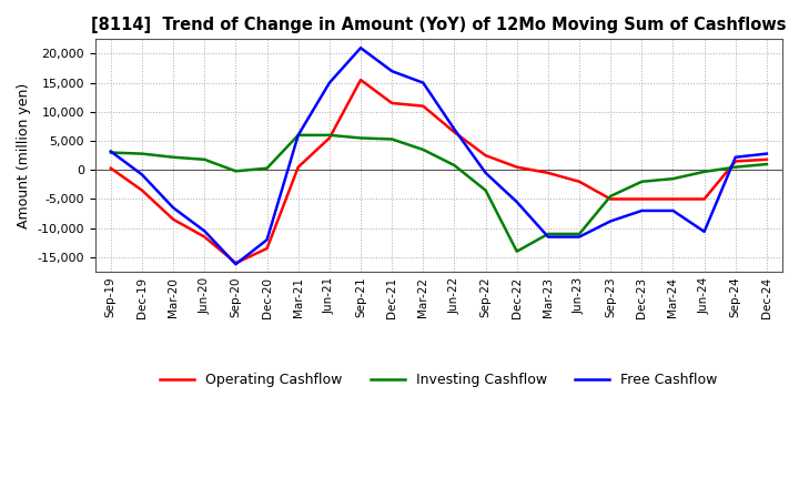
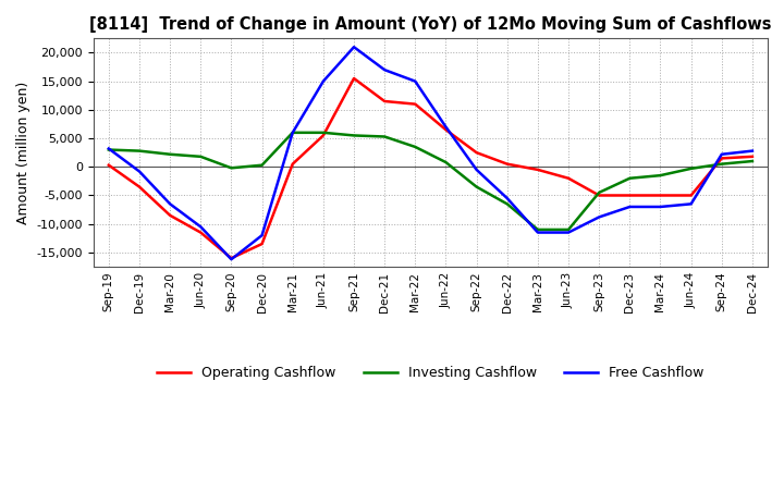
Investing Cashflow/Dec-22: -14,000 -> -6,500
Free Cashflow/Jun-24: -10,600 -> -6,500
